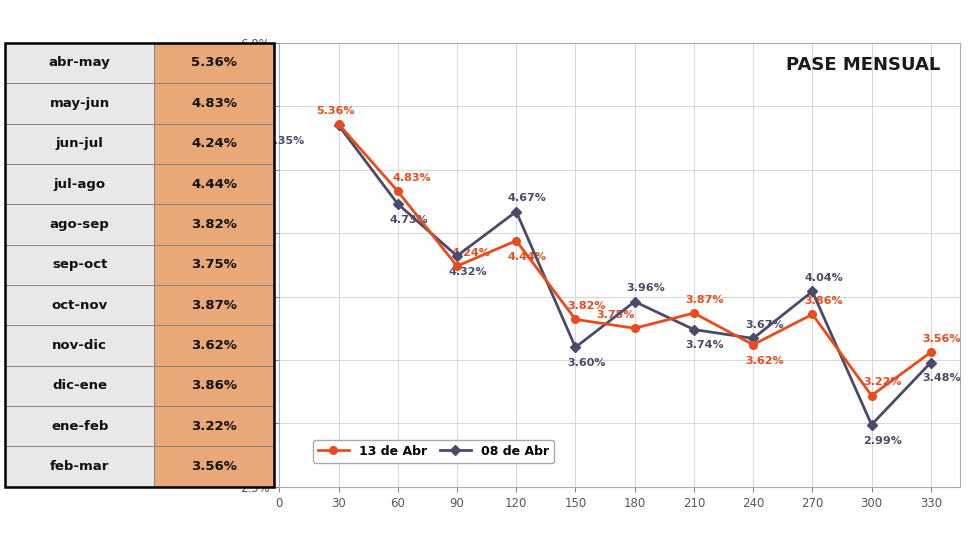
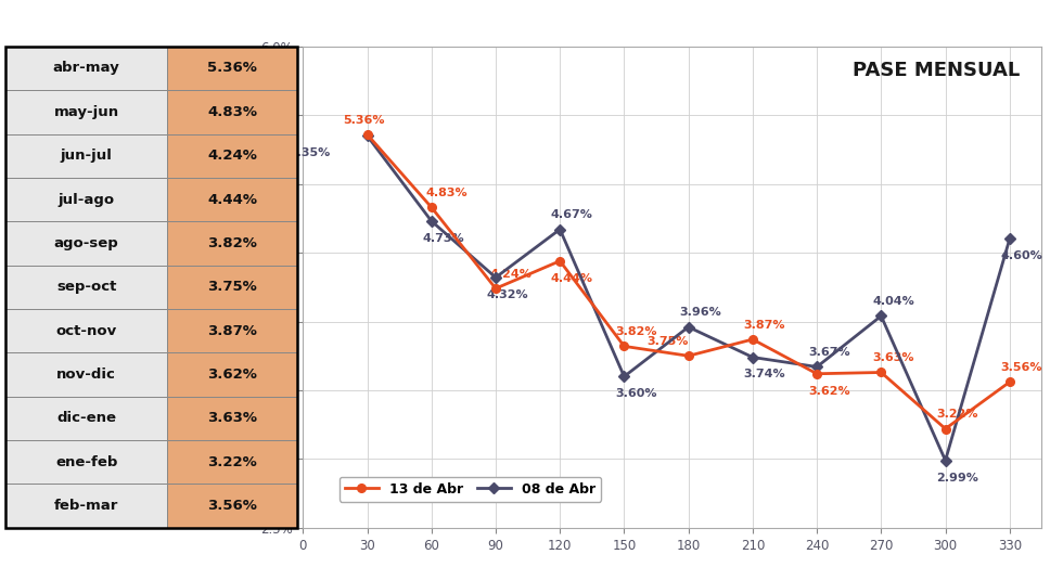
13 de Abr/270: 3.86% -> 3.63%
08 de Abr/330: 3.48% -> 4.60%
